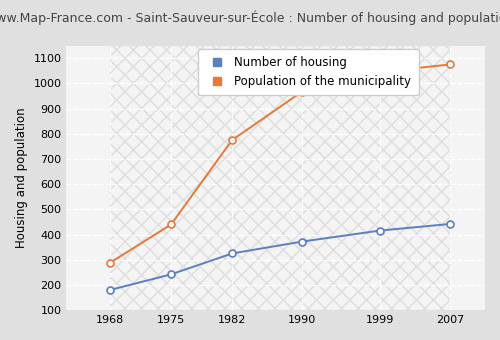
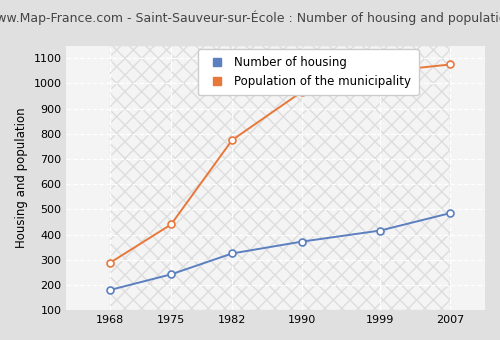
Number of housing/2007: 442 -> 485
